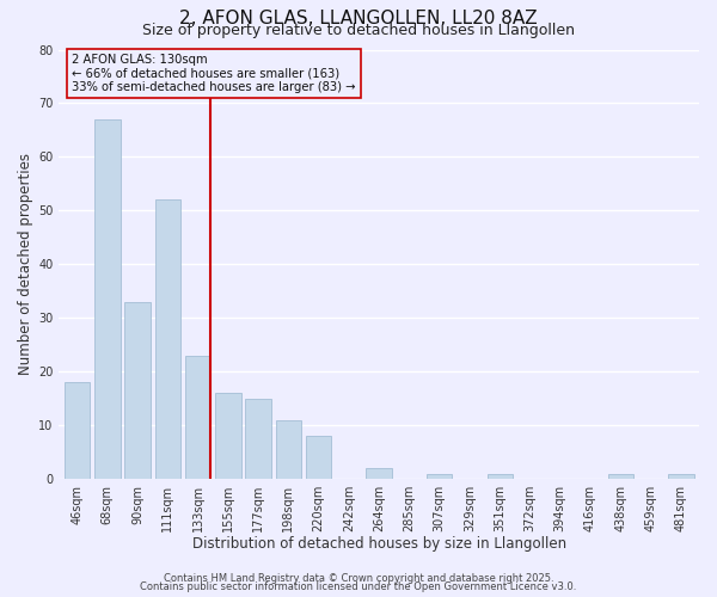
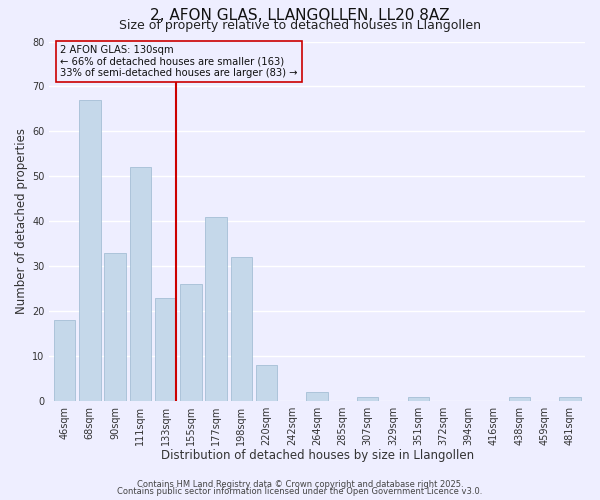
155sqm: 16 -> 26
177sqm: 15 -> 41
198sqm: 11 -> 32
